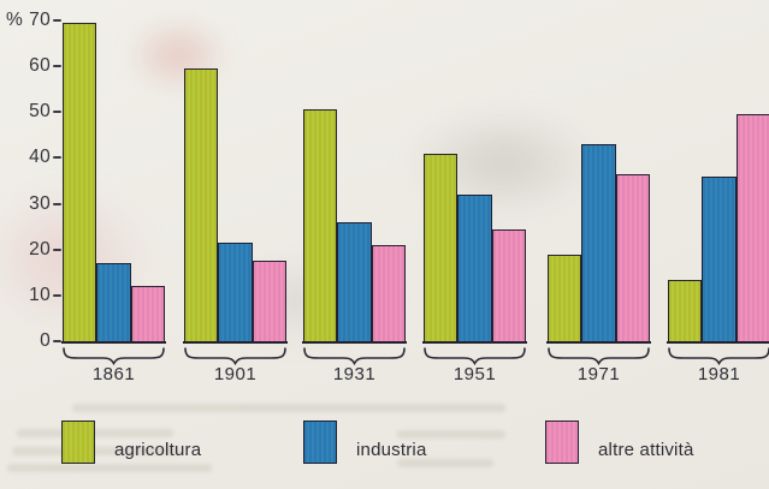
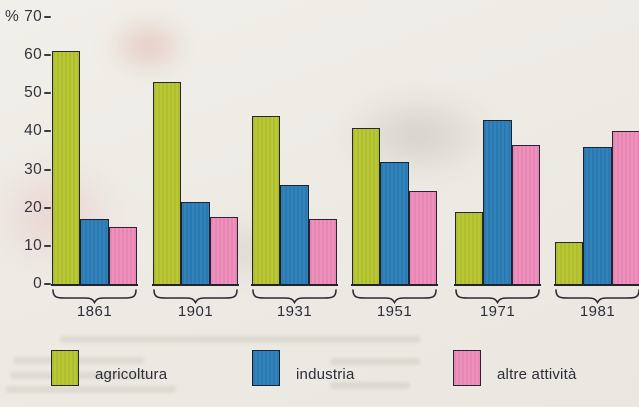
agricoltura/1861: 70 -> 61
altre attività/1861: 12 -> 15
agricoltura/1901: 60 -> 53
agricoltura/1931: 50 -> 44
altre attività/1931: 21 -> 17
agricoltura/1981: 14 -> 11
altre attività/1981: 50 -> 40
